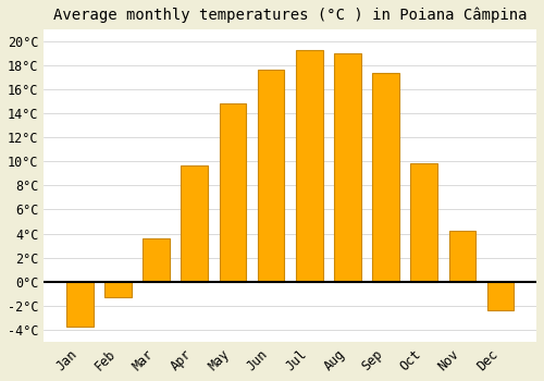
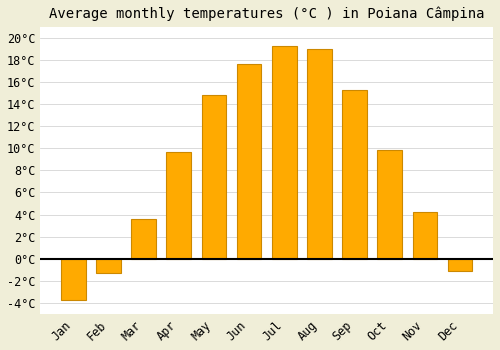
Sep: 17.4°C -> 15.3°C
Dec: -2.4°C -> -1.1°C
